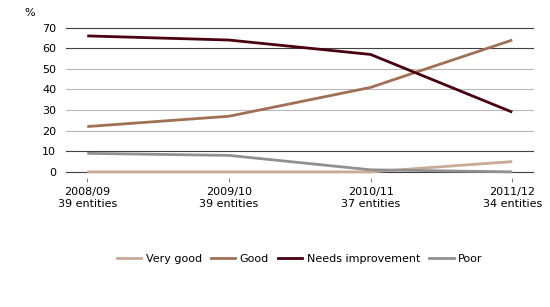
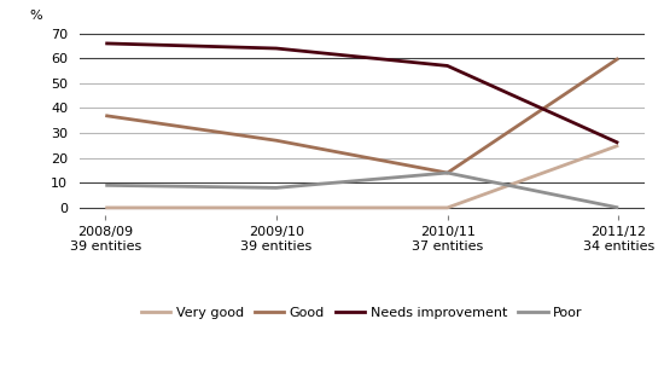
Good/2008/09 39 entities: 22 -> 37
Good/2010/11 37 entities: 41 -> 14
Poor/2010/11 37 entities: 1 -> 14
Very good/2011/12 34 entities: 5 -> 25
Good/2011/12 34 entities: 64 -> 60
Needs improvement/2011/12 34 entities: 29 -> 26
